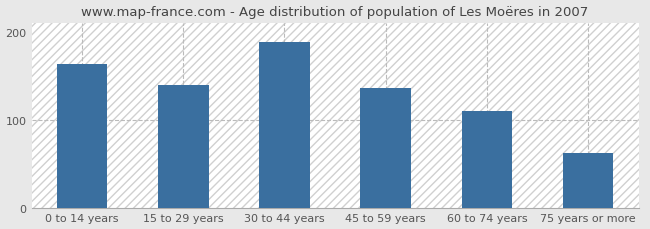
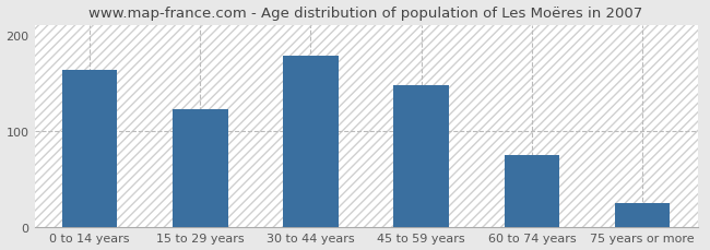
15 to 29 years: 140 -> 122
30 to 44 years: 188 -> 178
45 to 59 years: 136 -> 148
60 to 74 years: 110 -> 75
75 years or more: 62 -> 25
